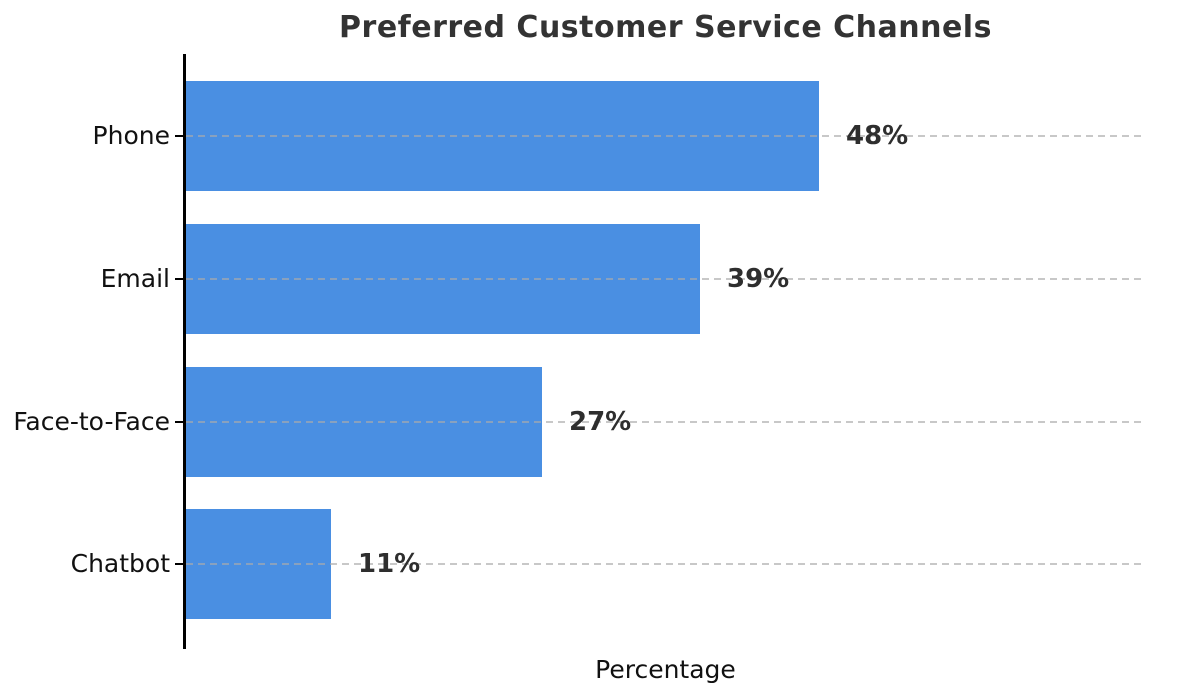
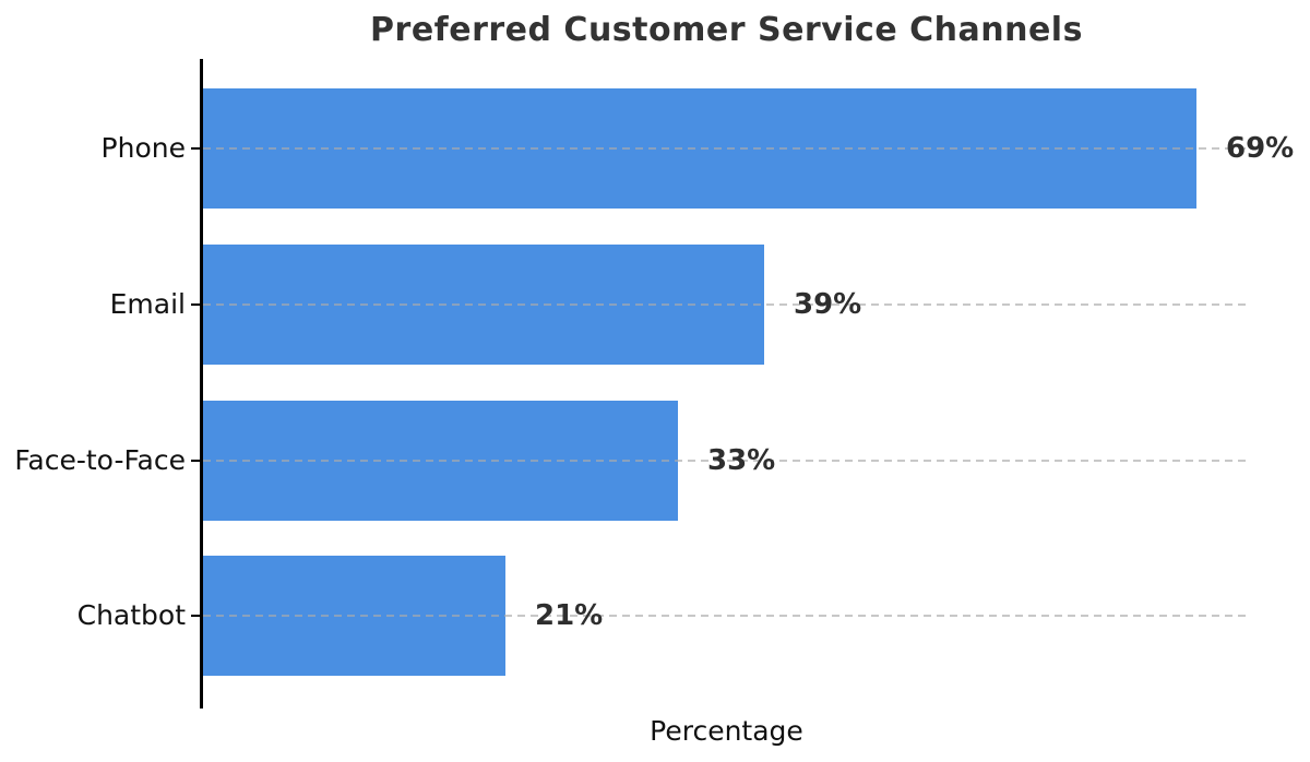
Phone: 48% -> 69%
Face-to-Face: 27% -> 33%
Chatbot: 11% -> 21%
